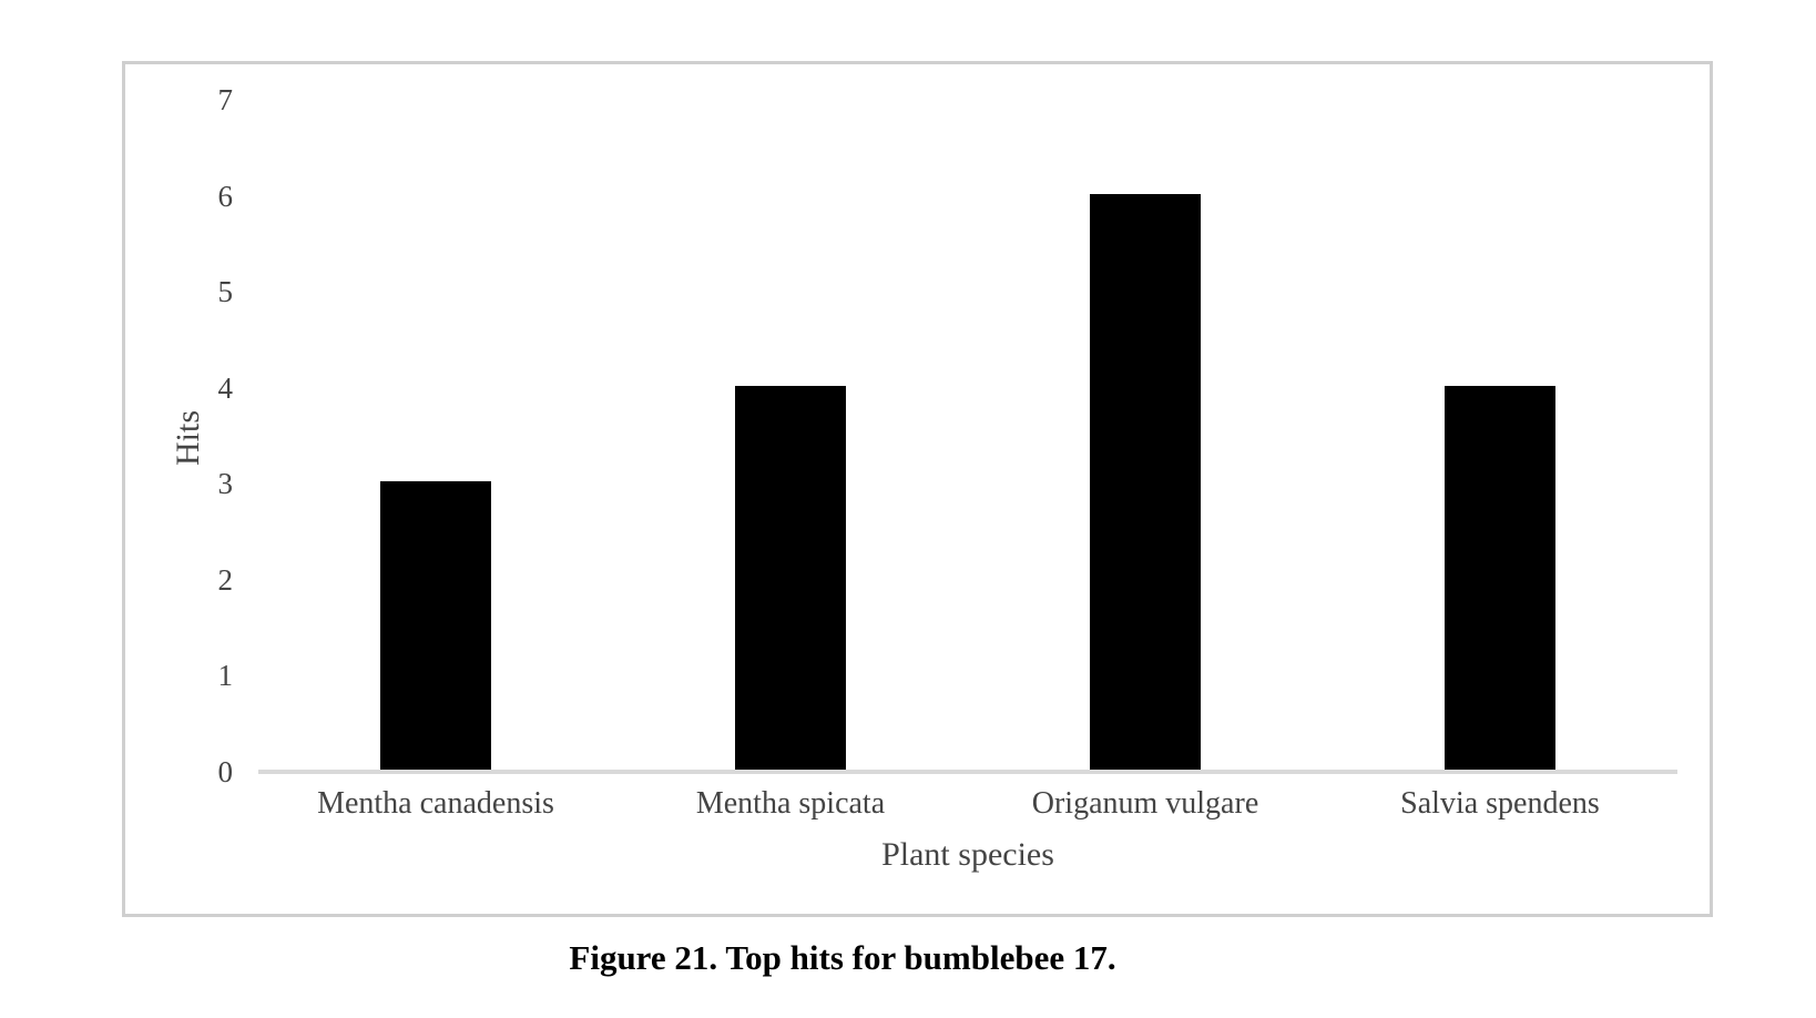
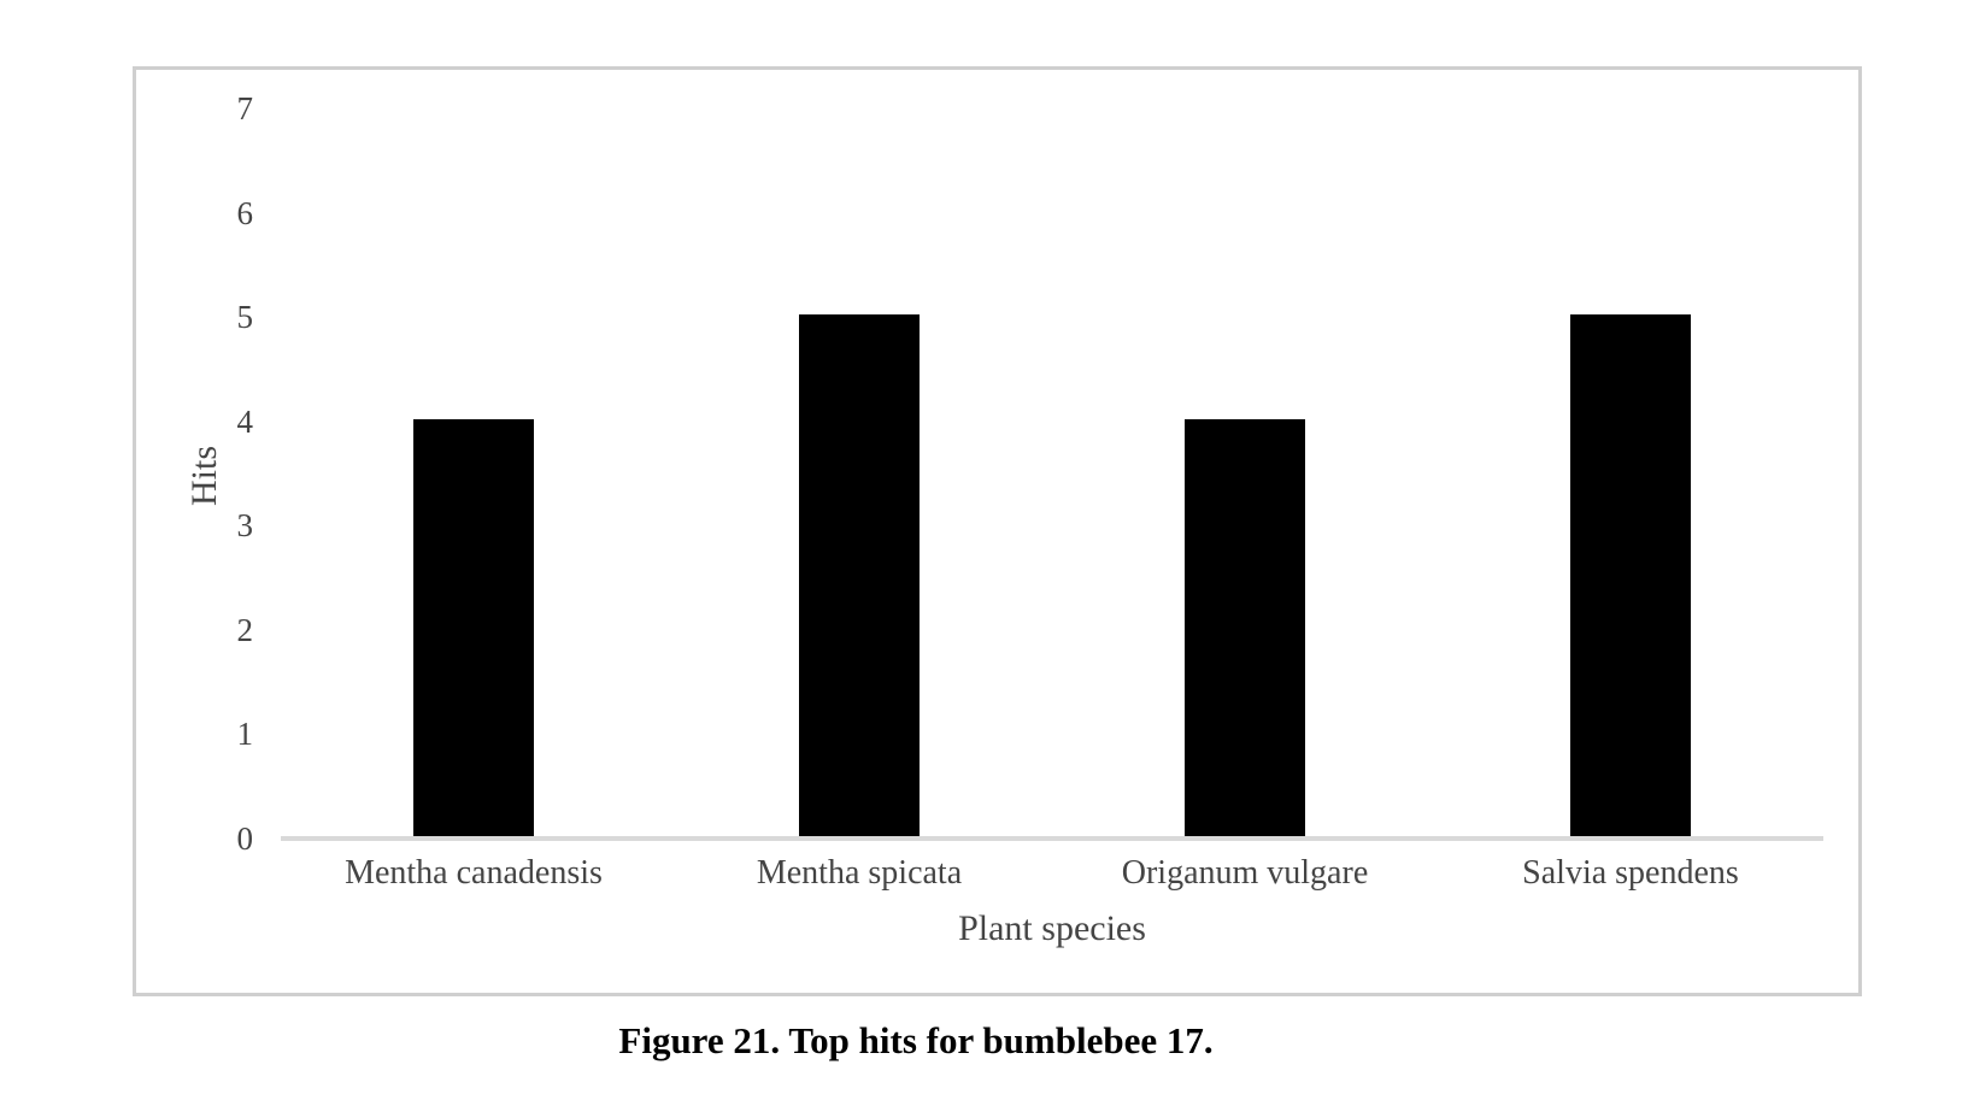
Mentha canadensis: 3 -> 4
Mentha spicata: 4 -> 5
Origanum vulgare: 6 -> 4
Salvia spendens: 4 -> 5
